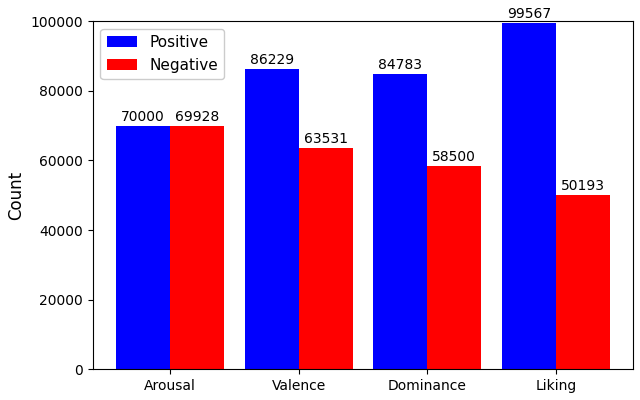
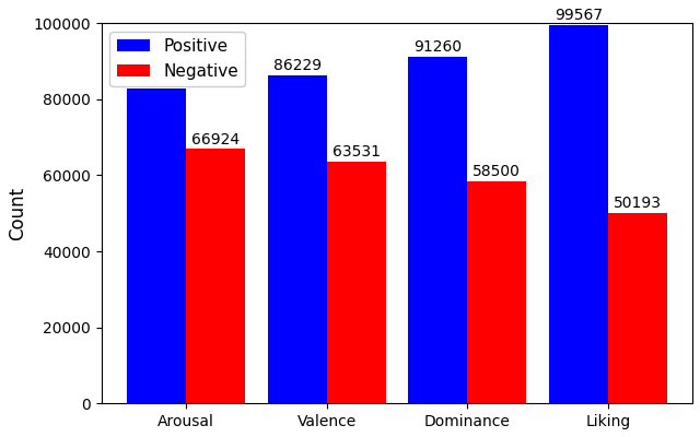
Positive/Arousal: 70000 -> 82800
Negative/Arousal: 69928 -> 66924
Positive/Dominance: 84783 -> 91260
